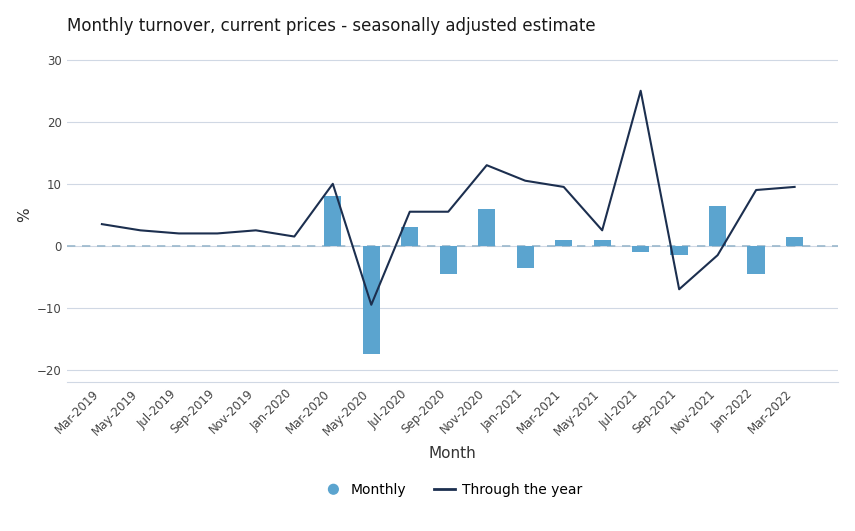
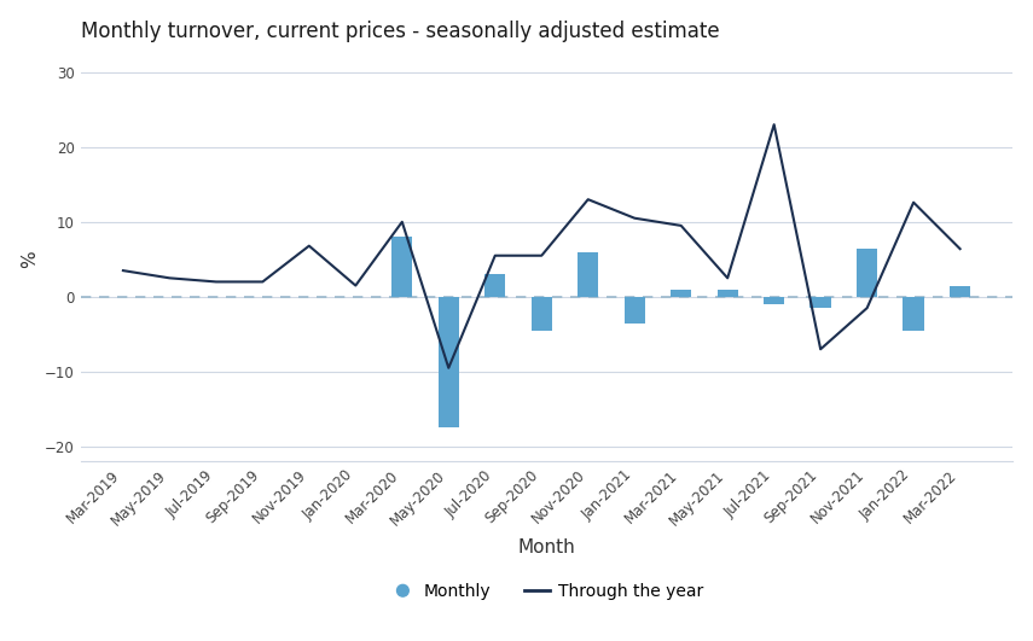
Through the year/Nov-2019: 2.5 -> 6.8
Through the year/Jul-2021: 25.0 -> 23.0
Through the year/Jan-2022: 9.0 -> 12.6
Through the year/Mar-2022: 9.5 -> 6.4
